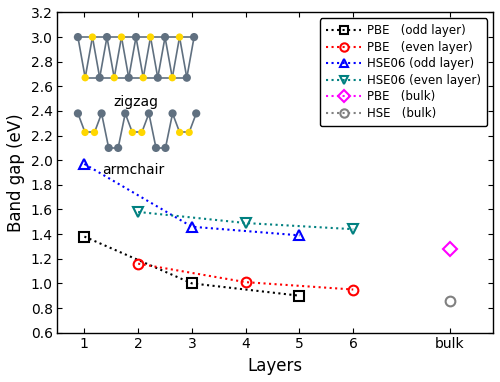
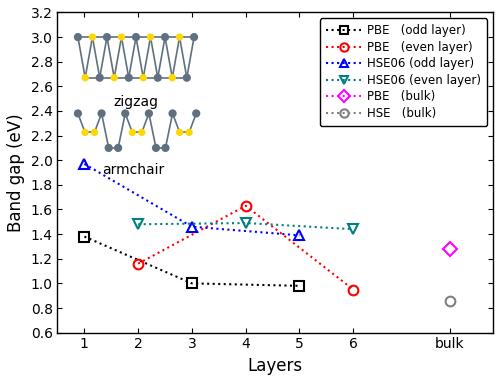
HSE06 (even layer)/2: 1.58 -> 1.48
PBE (even layer)/4: 1.01 -> 1.63
PBE (odd layer)/5: 0.90 -> 0.98
